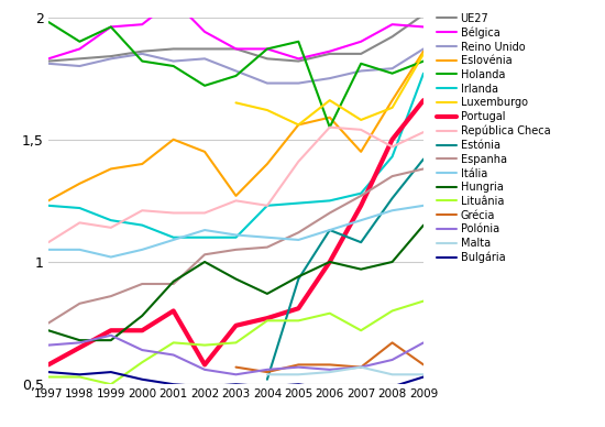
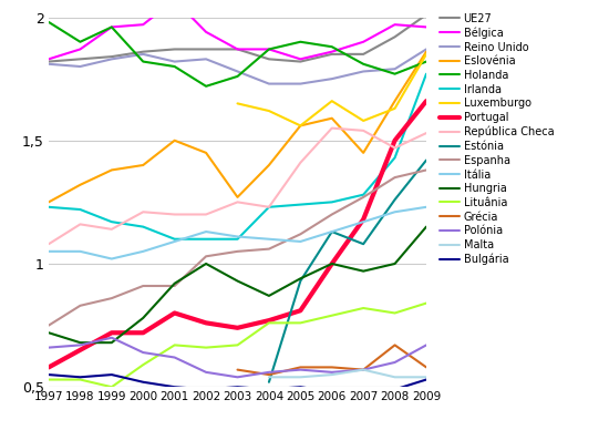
Portugal/2002: 0,58 -> 0,76
Holanda/2006: 1,55 -> 1,88
Portugal/2007: 1,23 -> 1,18
Lituânia/2007: 0,72 -> 0,82
